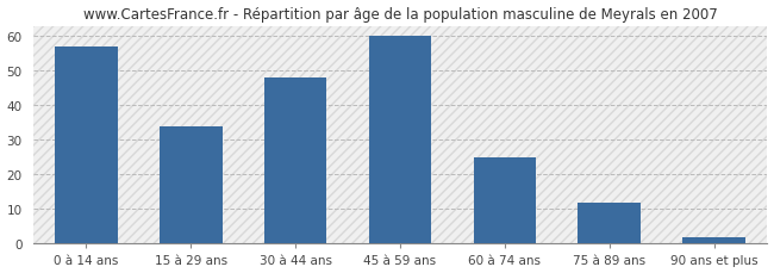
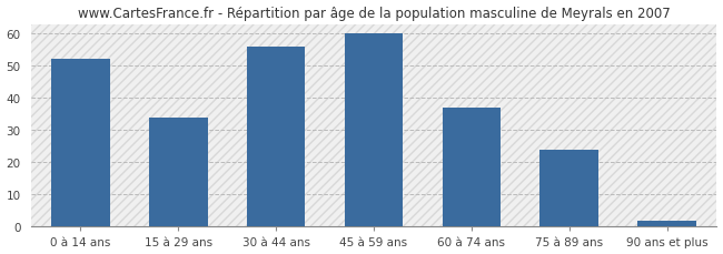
0 à 14 ans: 57 -> 52
30 à 44 ans: 48 -> 56
60 à 74 ans: 25 -> 37
75 à 89 ans: 12 -> 24
